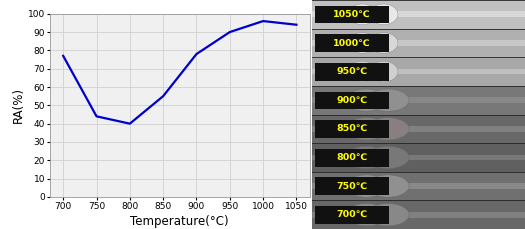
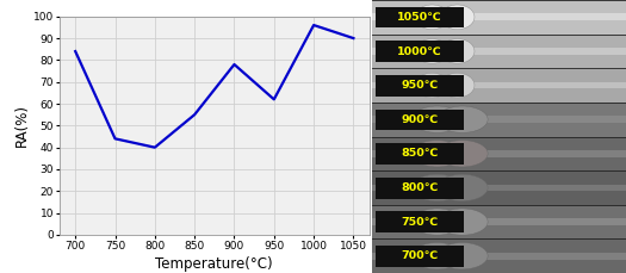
700: 77 -> 84
950: 90 -> 62
1050: 94 -> 90
